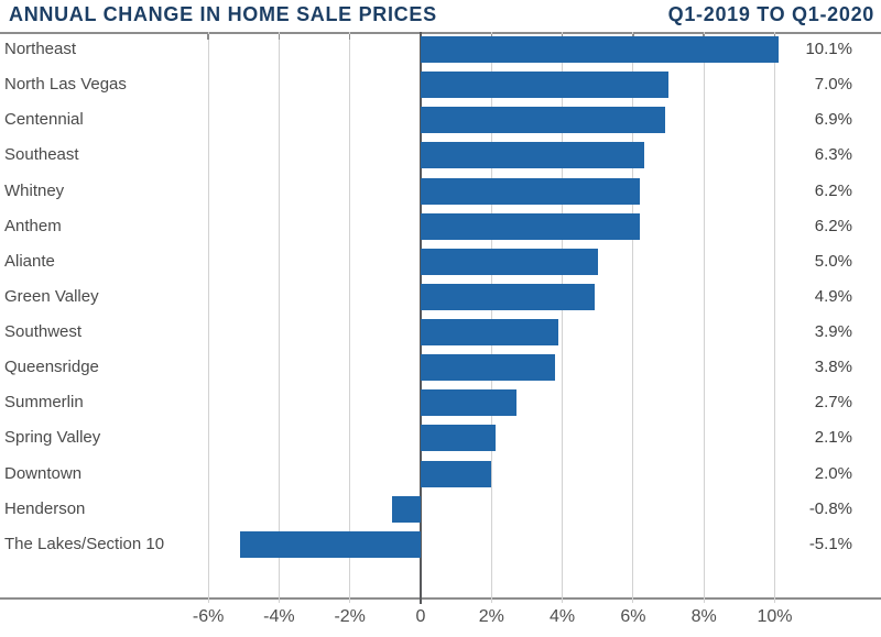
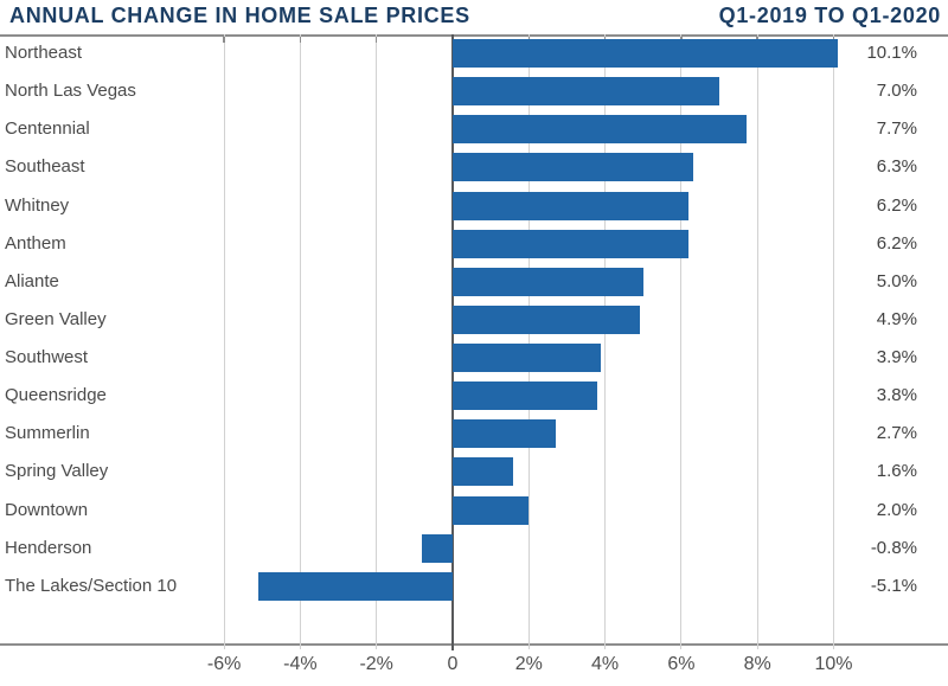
Centennial: 6.9% -> 7.7%
Spring Valley: 2.1% -> 1.6%
